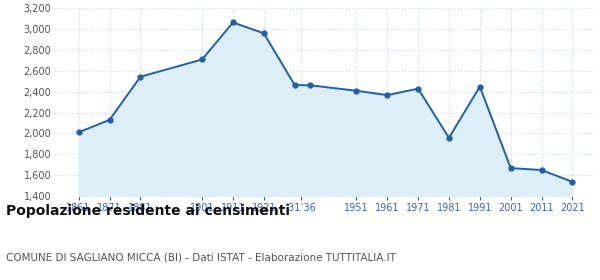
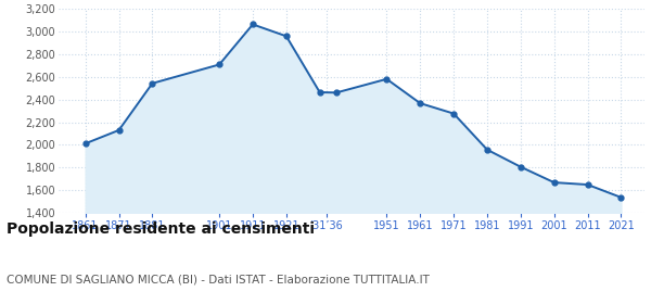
1951: 2,410 -> 2,580
1971: 2,430 -> 2,280
1991: 2,450 -> 1,810
